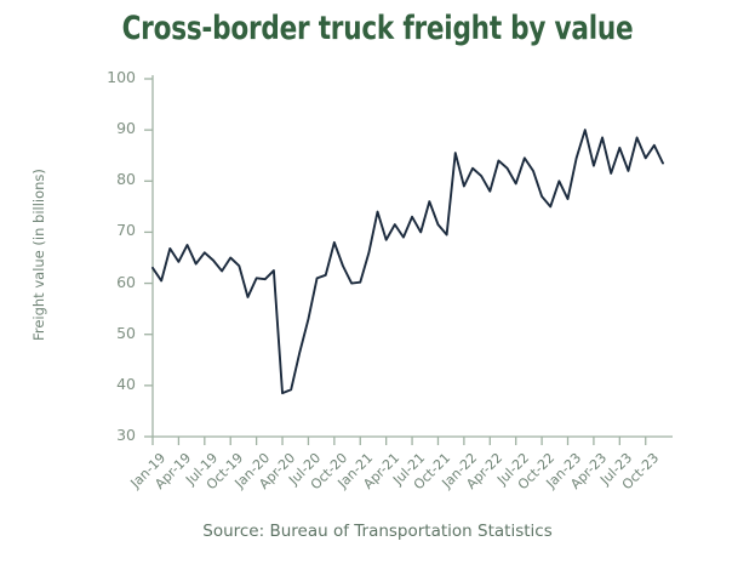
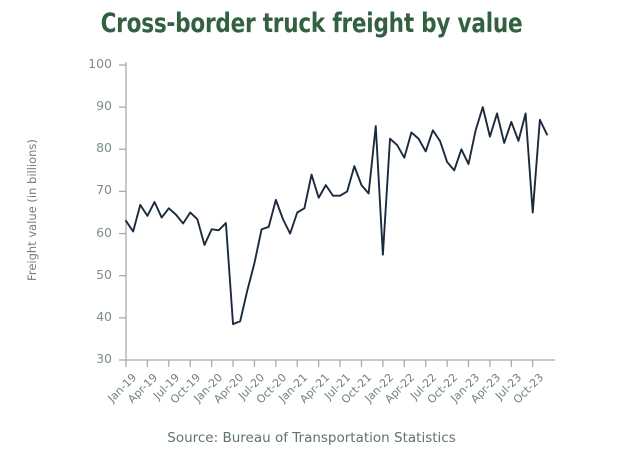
Jan-21: 60 -> 65
Jul-21: 73 -> 69
Jan-22: 79 -> 55
Oct-23: 84 -> 65
